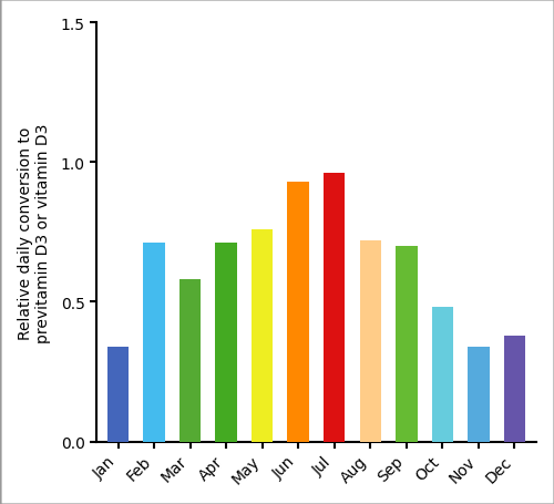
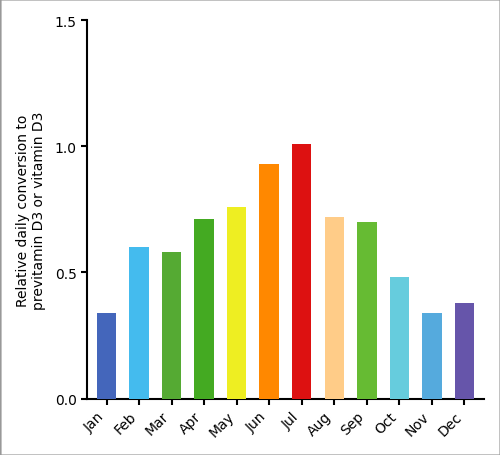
Feb: 0.71 -> 0.60
Jul: 0.96 -> 1.01
